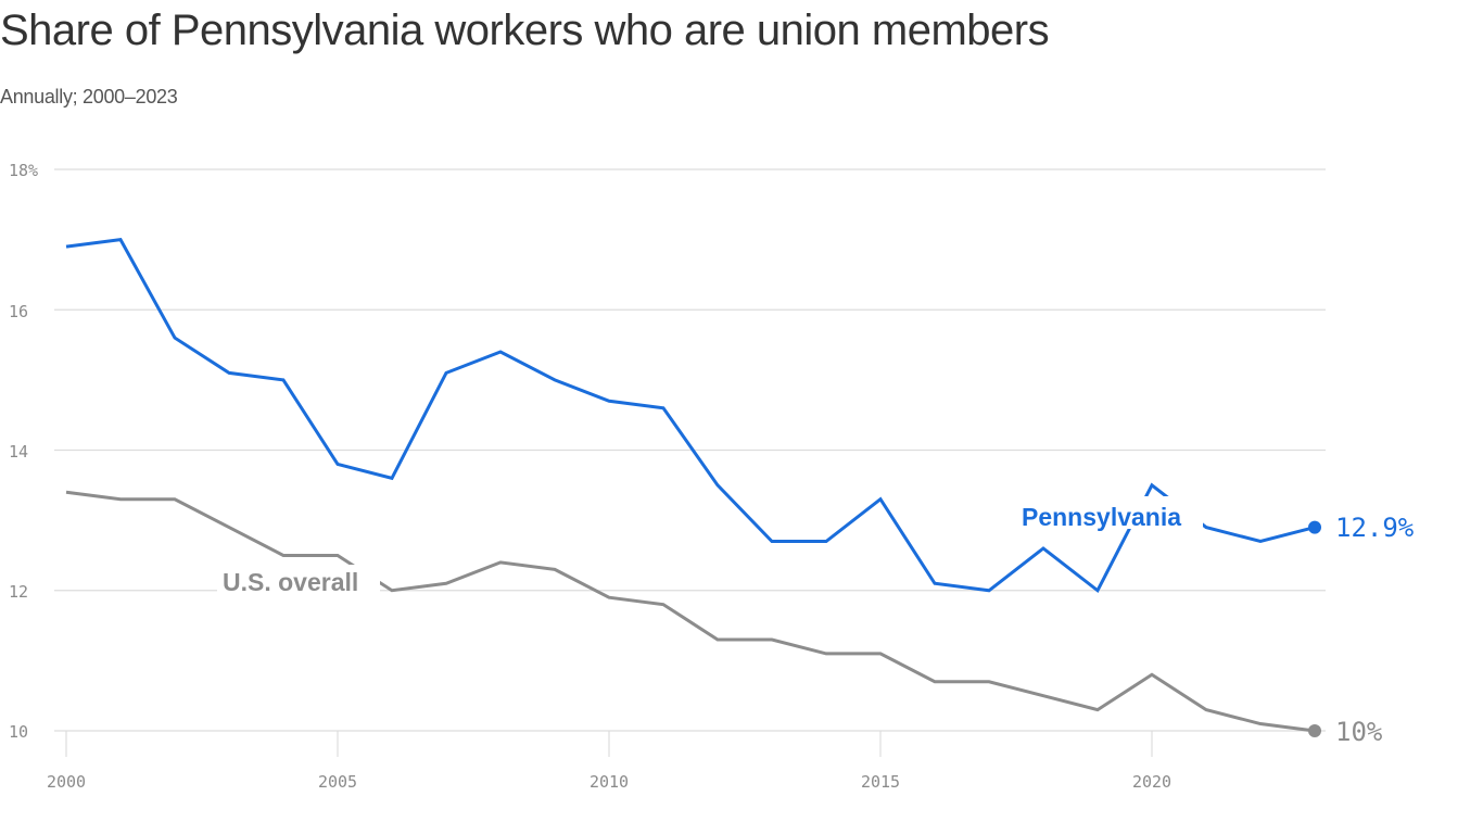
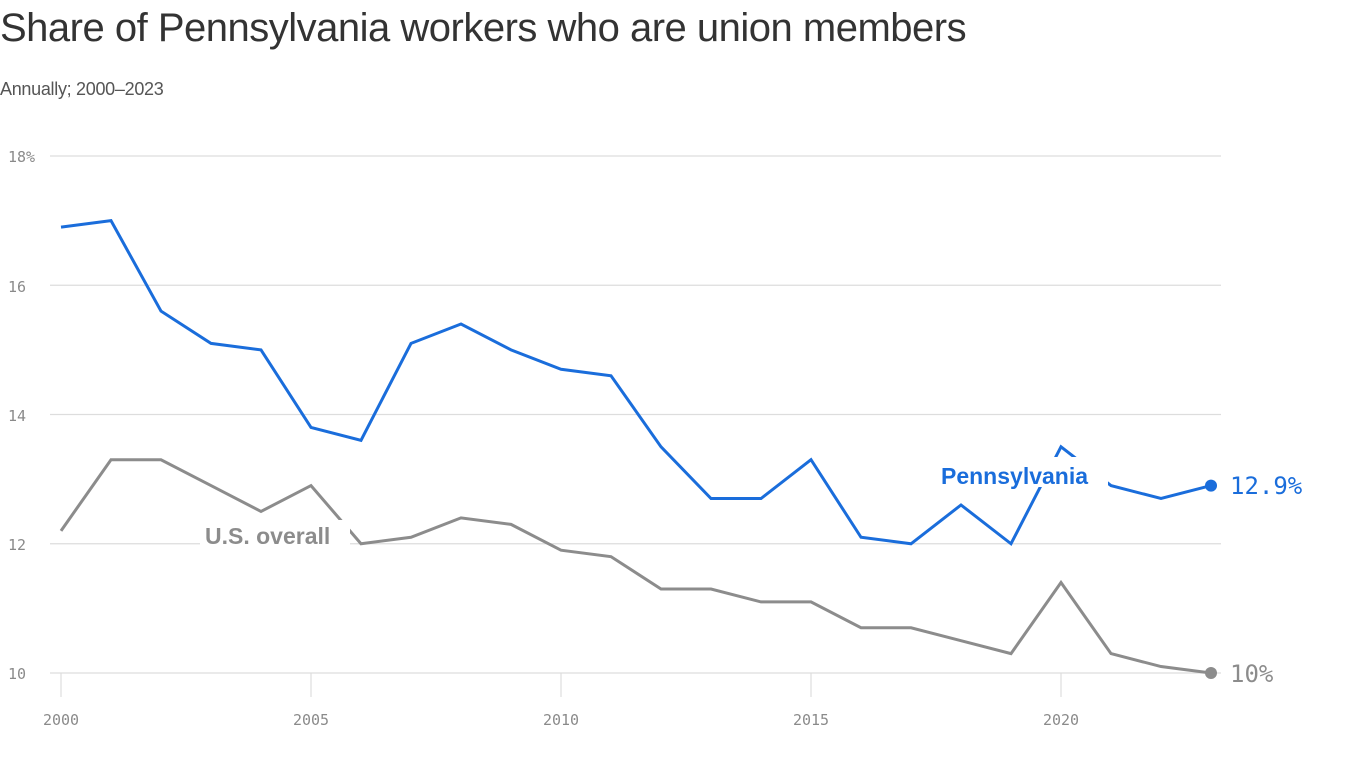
U.S. overall/2000: 13.4% -> 12.2%
U.S. overall/2005: 12.5% -> 12.9%
U.S. overall/2020: 10.8% -> 11.4%
